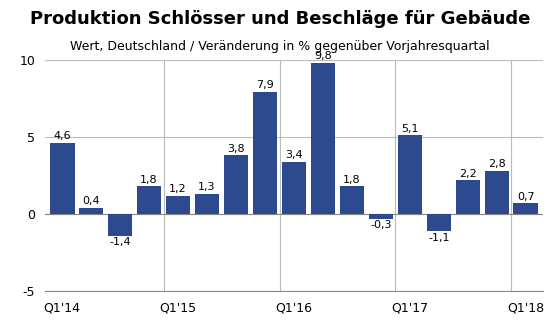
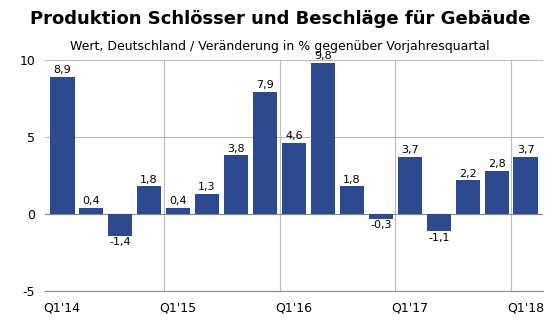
Q1'14: 4,6 -> 8,9
Q1'15: 1,2 -> 0,4
Q1'16: 3,4 -> 4,6
Q1'17: 5,1 -> 3,7
Q1'18: 0,7 -> 3,7
